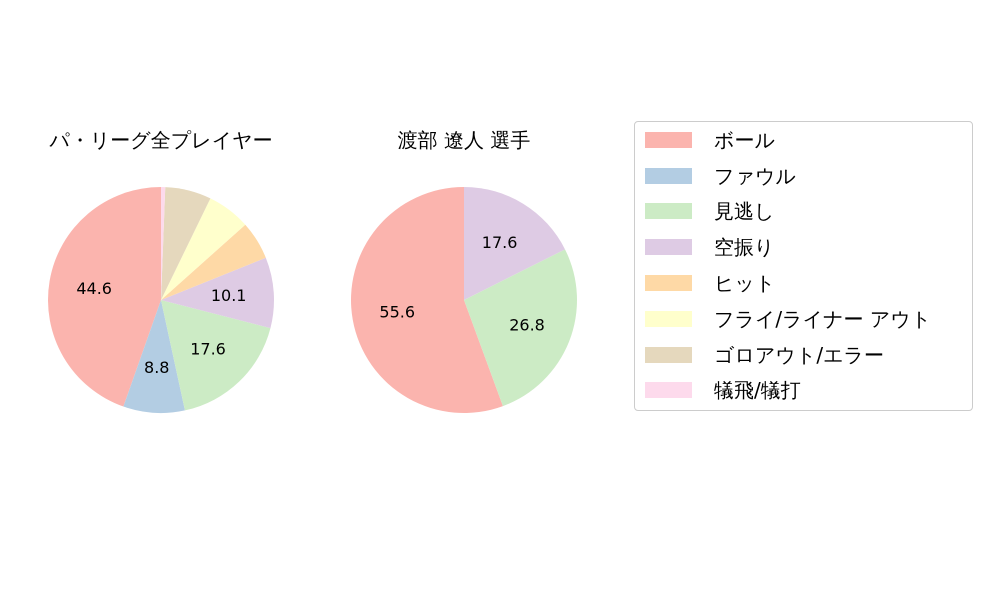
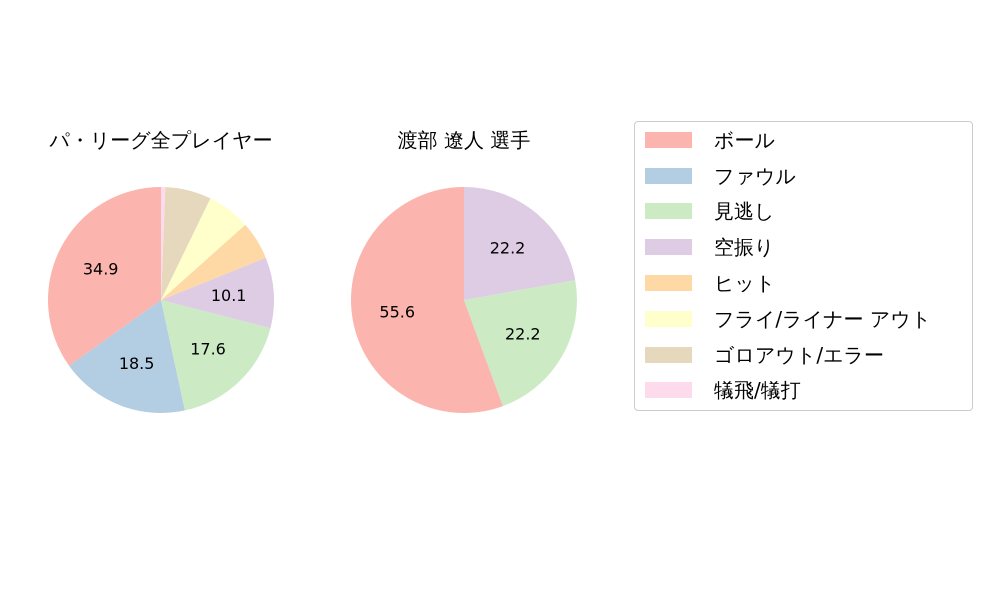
パ・リーグ全プレイヤー/ボール: 44.6 -> 34.9
パ・リーグ全プレイヤー/ファウル: 8.8 -> 18.5
渡部 遼人 選手/見逃し: 26.8 -> 22.2
渡部 遼人 選手/空振り: 17.6 -> 22.2
